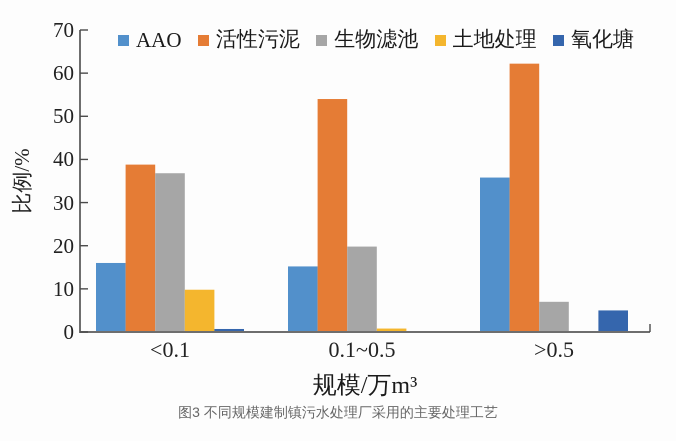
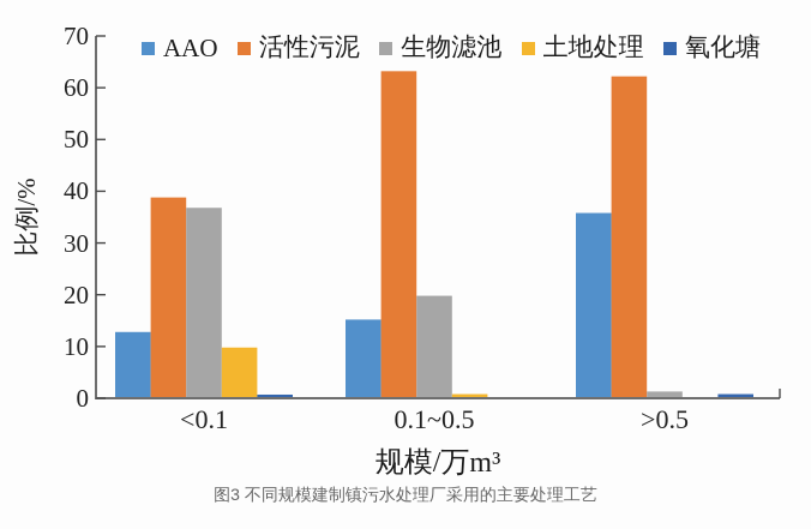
AAO/<0.1: 16 -> 13
活性污泥/0.1~0.5: 54 -> 63
生物滤池/>0.5: 7 -> 1
氧化塘/>0.5: 5 -> 1
